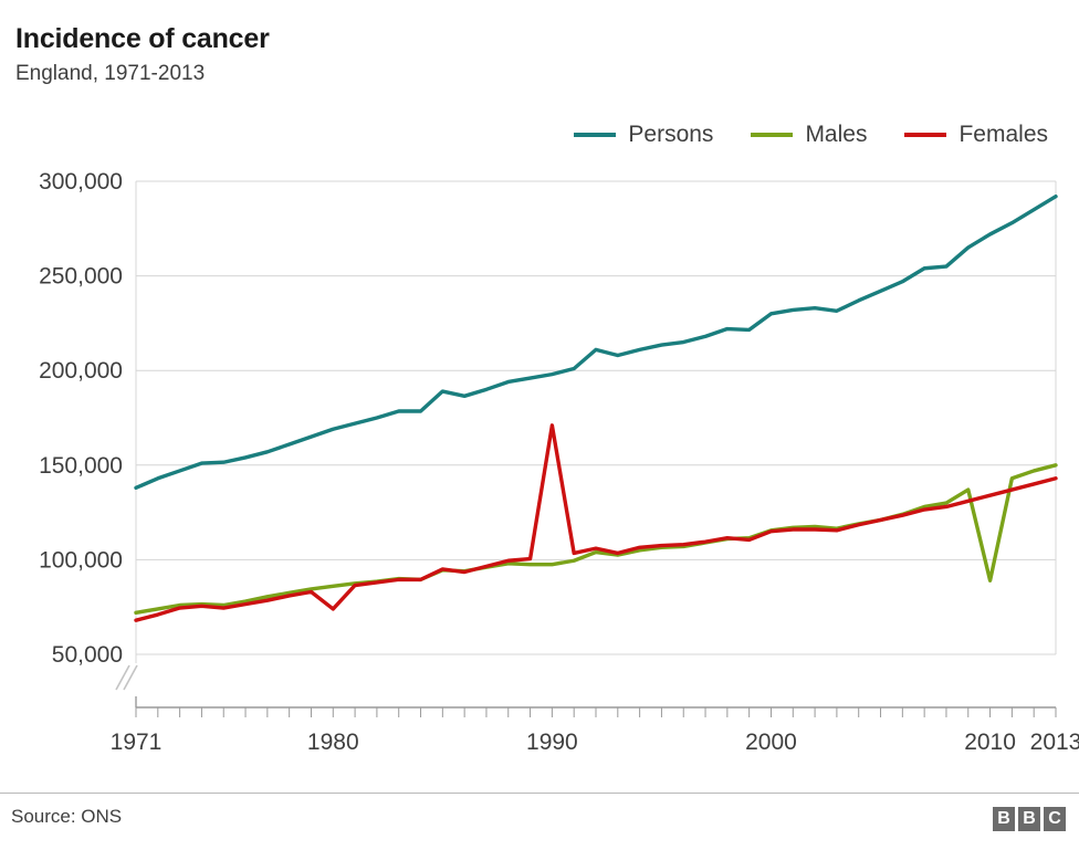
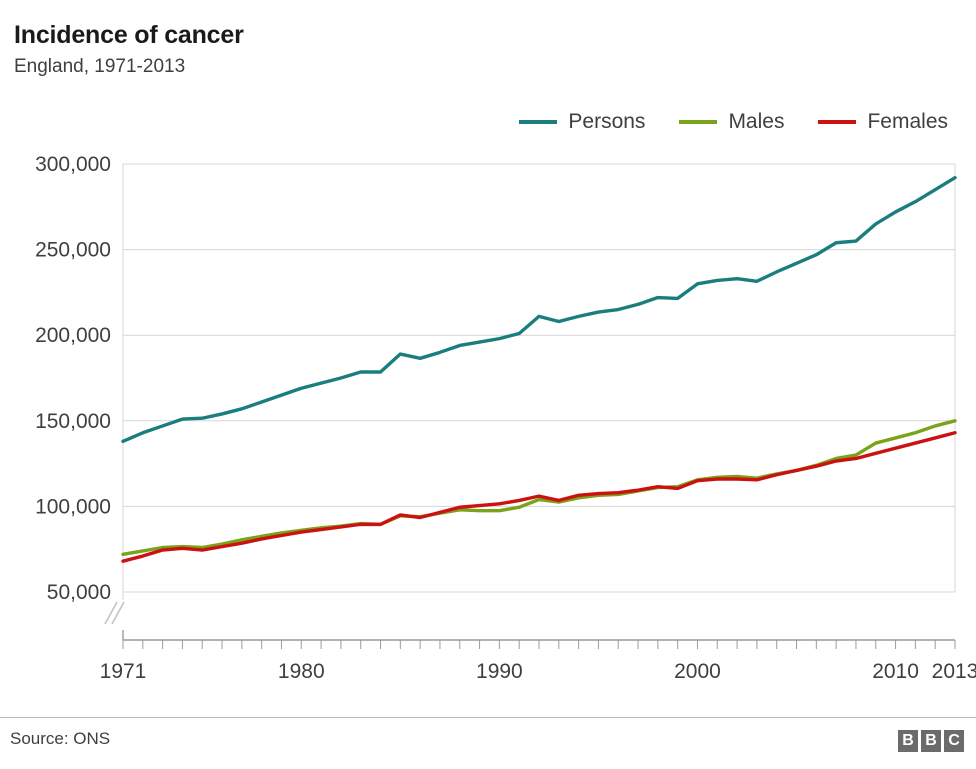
Females/1980: 74000 -> 85000
Females/1990: 171000 -> 102000
Males/2010: 89000 -> 140000
